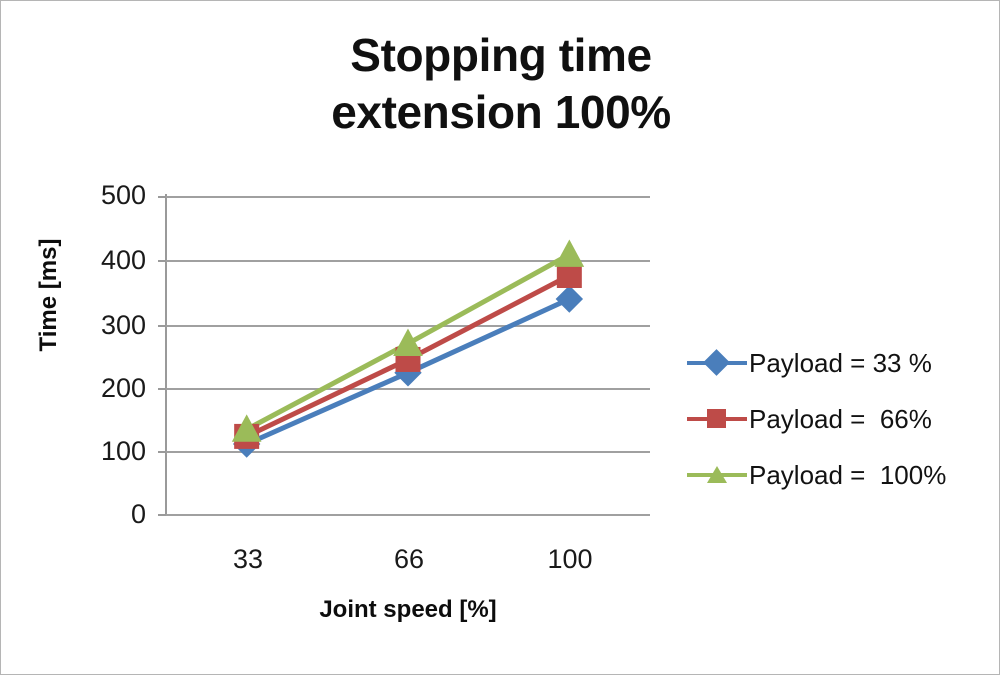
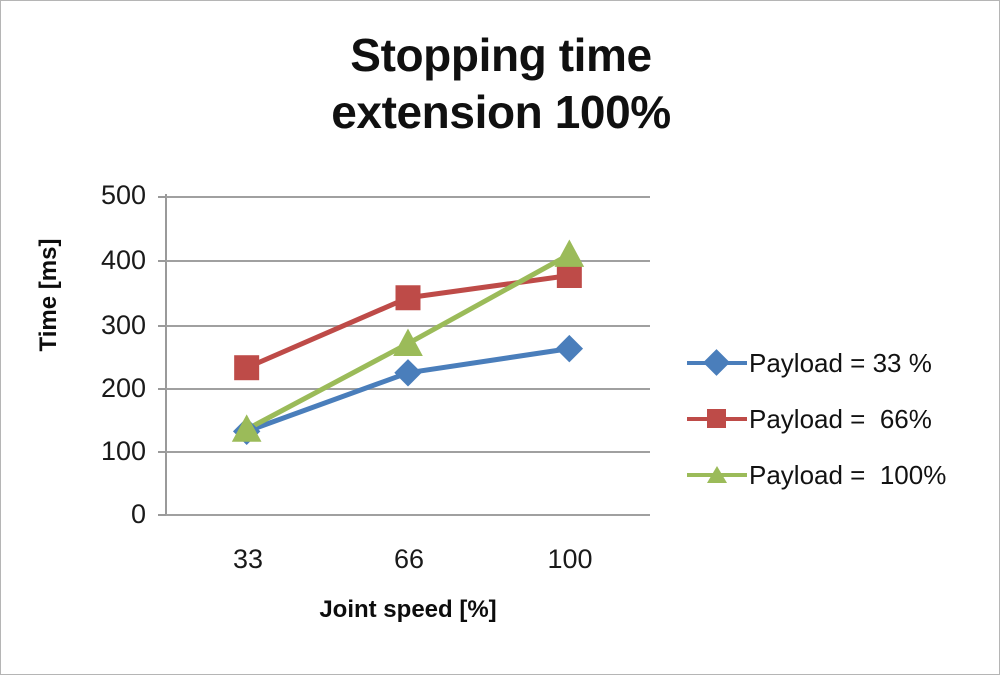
Payload = 33 %/33: 110 -> 130
Payload = 66%/33: 120 -> 230
Payload = 66%/66: 240 -> 340
Payload = 33 %/100: 340 -> 260
